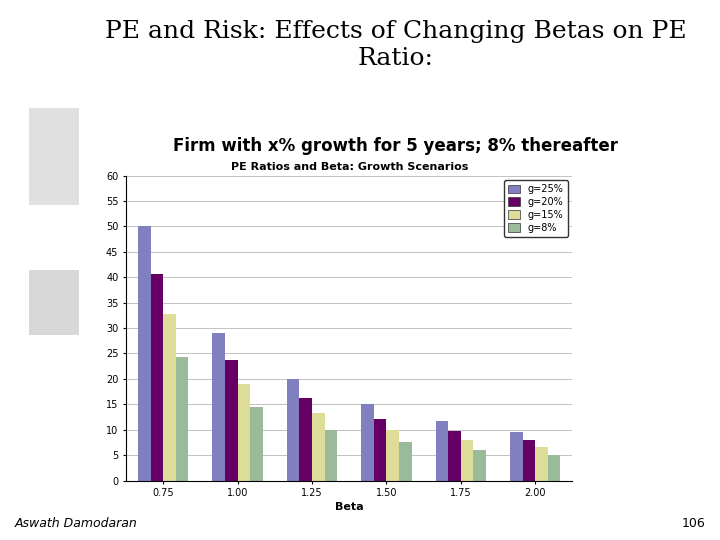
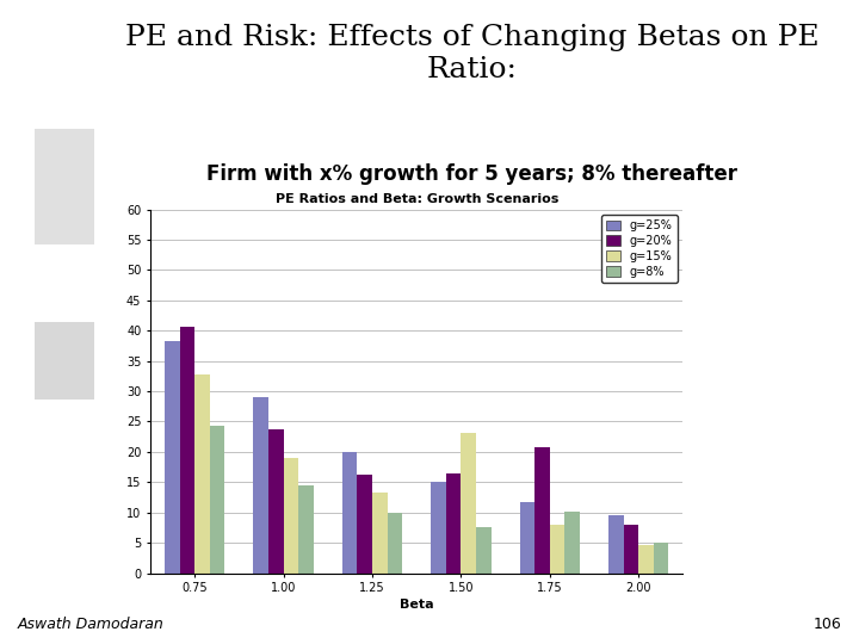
g=25%/0.75: 50.0 -> 38.2
g=20%/1.50: 12.2 -> 16.4
g=15%/1.50: 9.9 -> 23.2
g=20%/1.75: 9.7 -> 20.8
g=8%/1.75: 6.1 -> 10.2
g=15%/2.00: 6.6 -> 4.6
